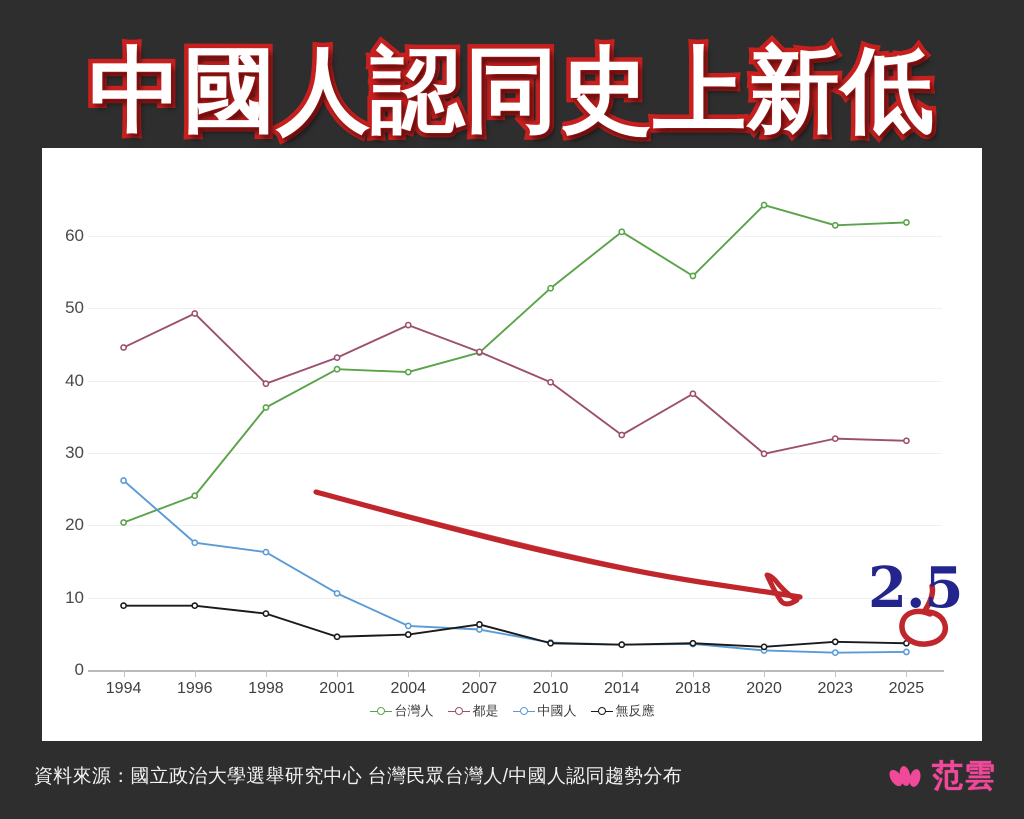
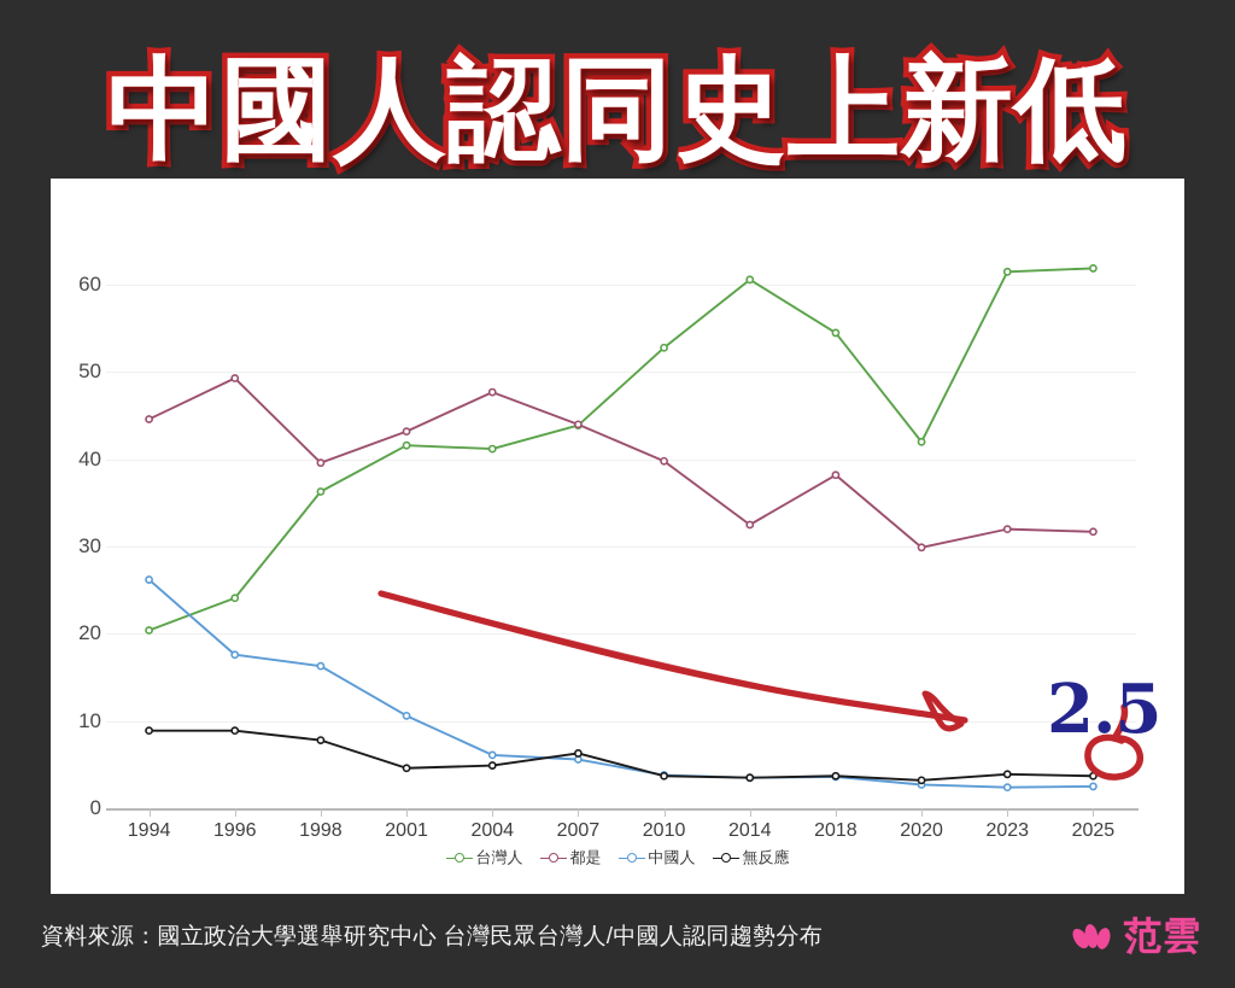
台灣人/2020: 64 -> 42
